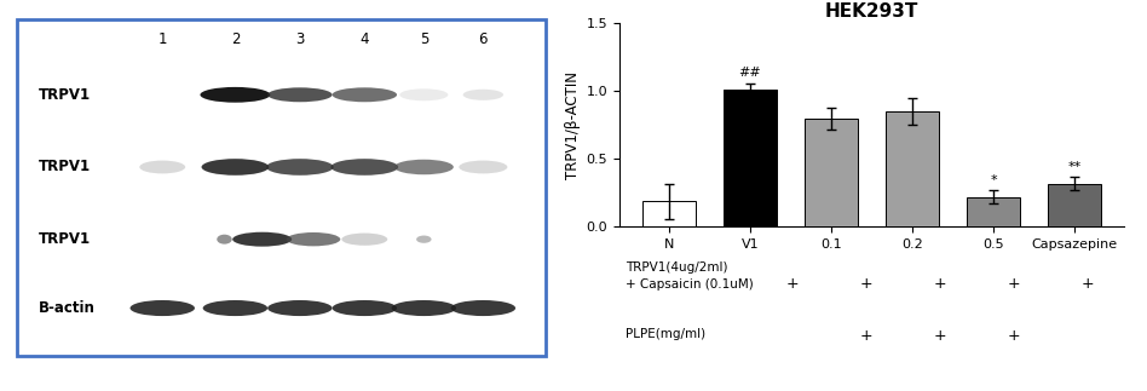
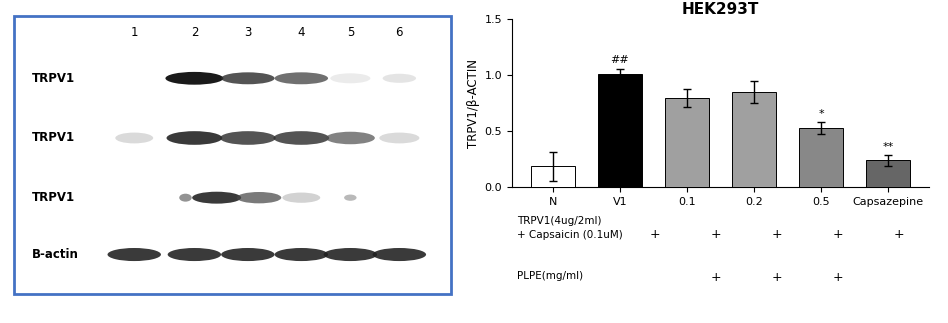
0.5: 0.22 -> 0.53
Capsazepine: 0.32 -> 0.24
